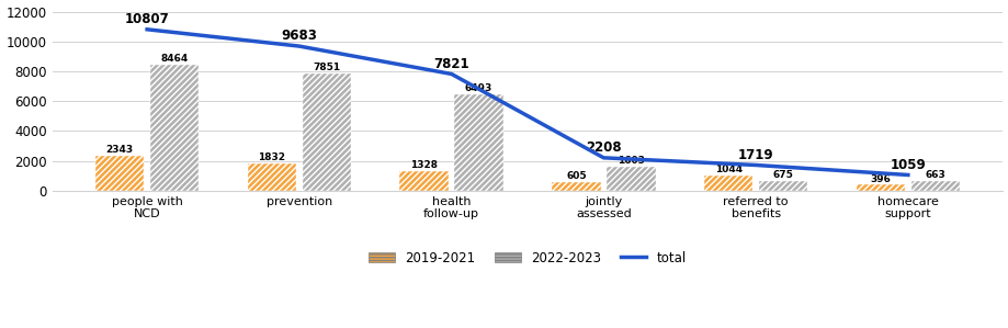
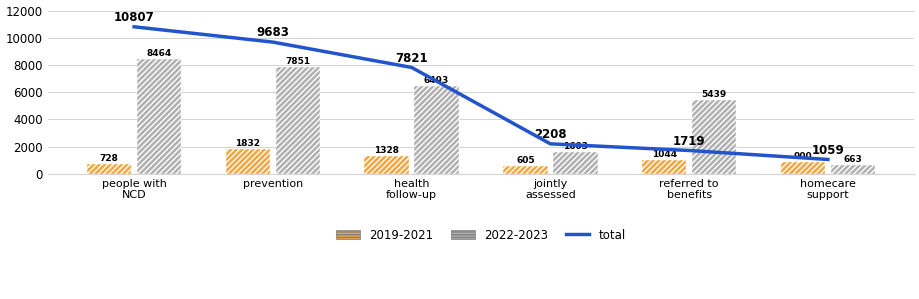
2019-2021/people with NCD: 2343 -> 728
2022-2023/referred to benefits: 675 -> 5439
2019-2021/homecare support: 396 -> 900
